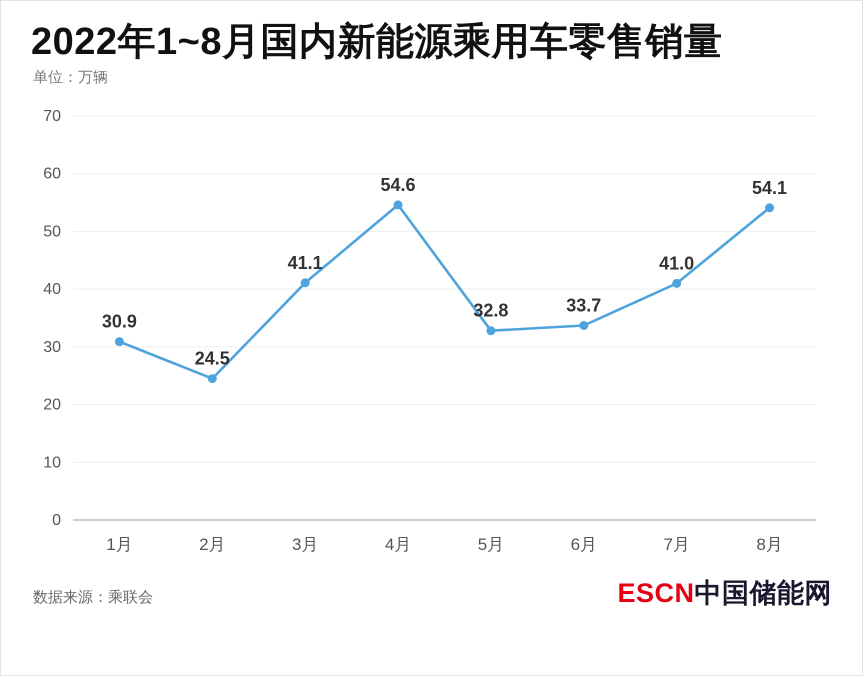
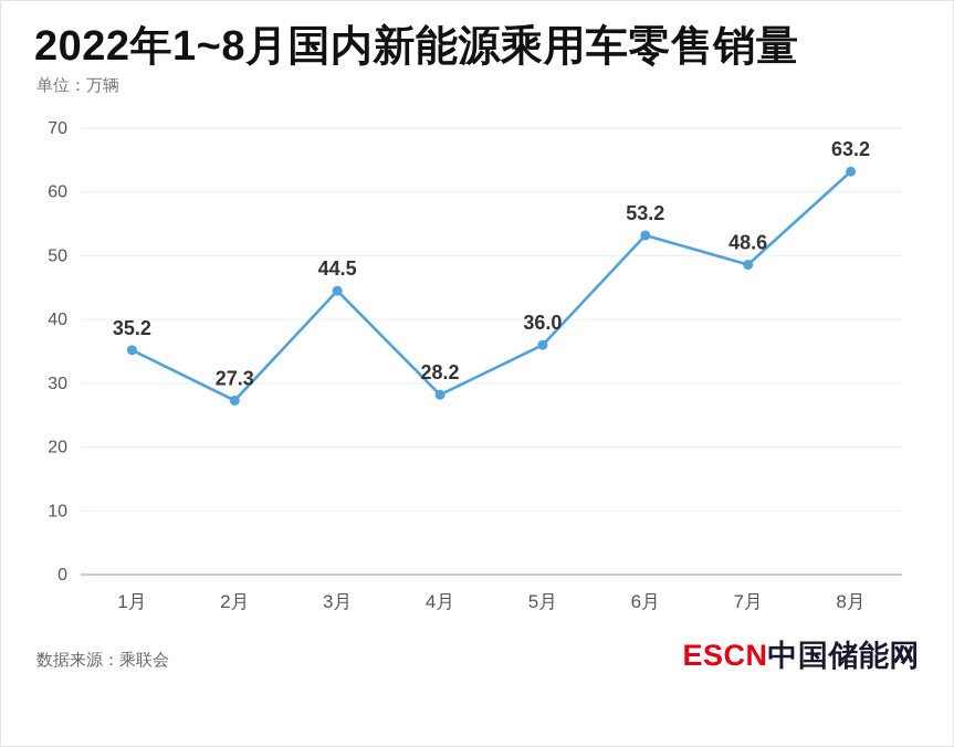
1月: 30.9 -> 35.2
2月: 24.5 -> 27.3
3月: 41.1 -> 44.5
4月: 54.6 -> 28.2
5月: 32.8 -> 36.0
6月: 33.7 -> 53.2
7月: 41.0 -> 48.6
8月: 54.1 -> 63.2
